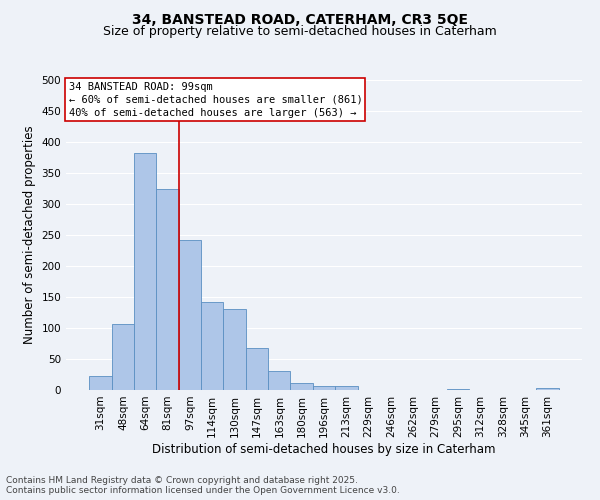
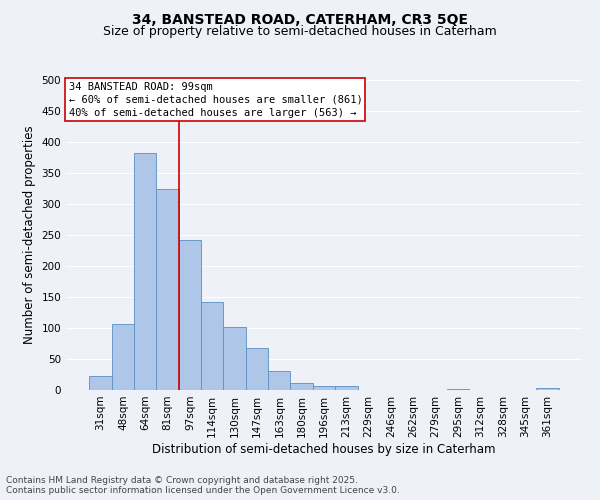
130sqm: 130 -> 101
